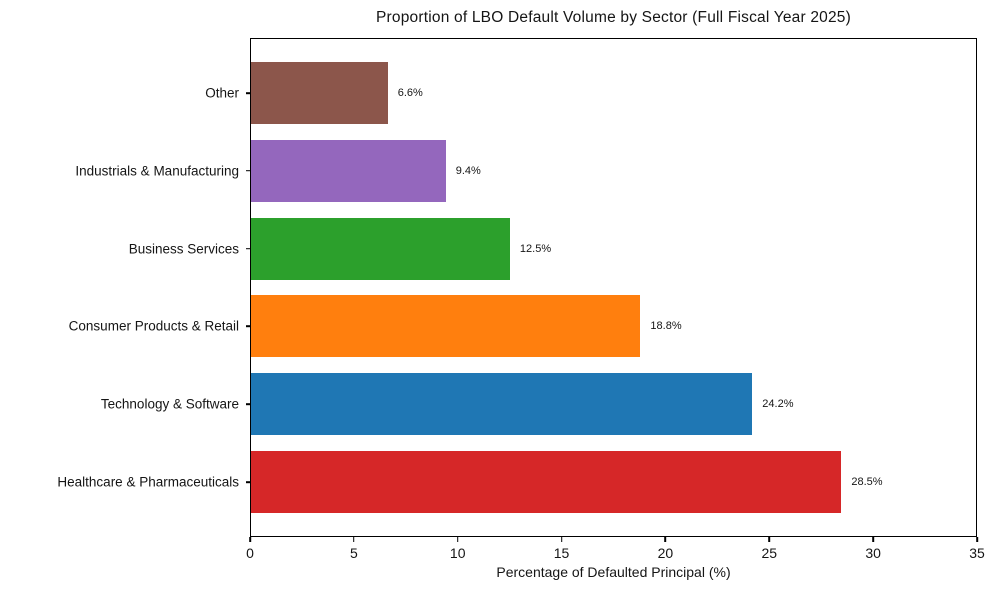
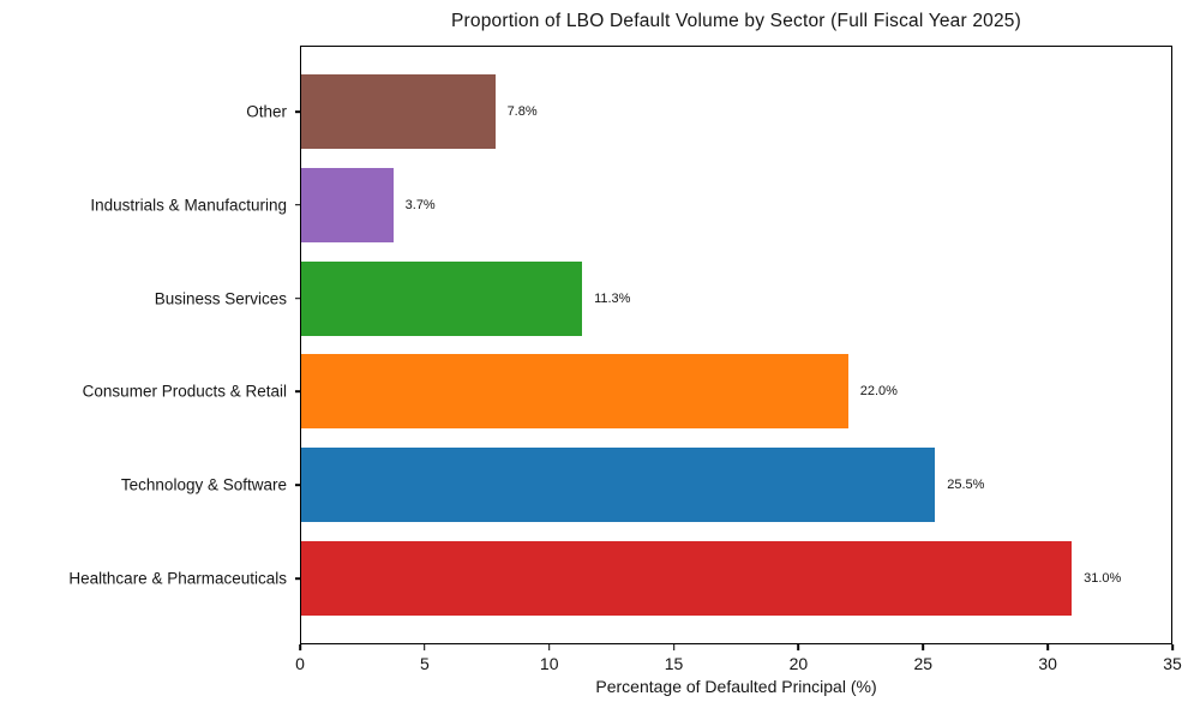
Other: 6.6% -> 7.8%
Industrials & Manufacturing: 9.4% -> 3.7%
Business Services: 12.5% -> 11.3%
Consumer Products & Retail: 18.8% -> 22.0%
Technology & Software: 24.2% -> 25.5%
Healthcare & Pharmaceuticals: 28.5% -> 31.0%
